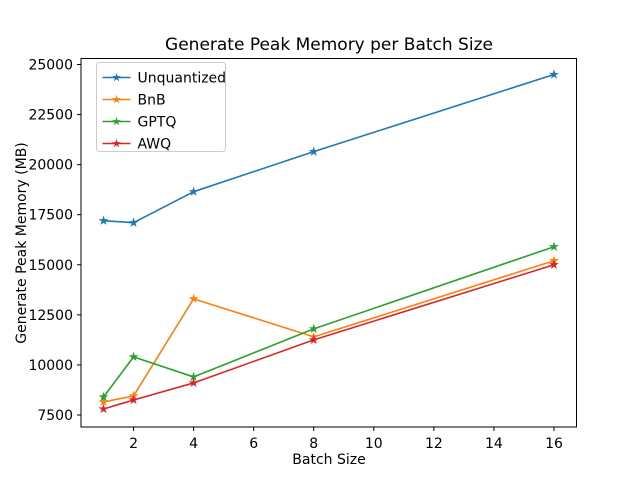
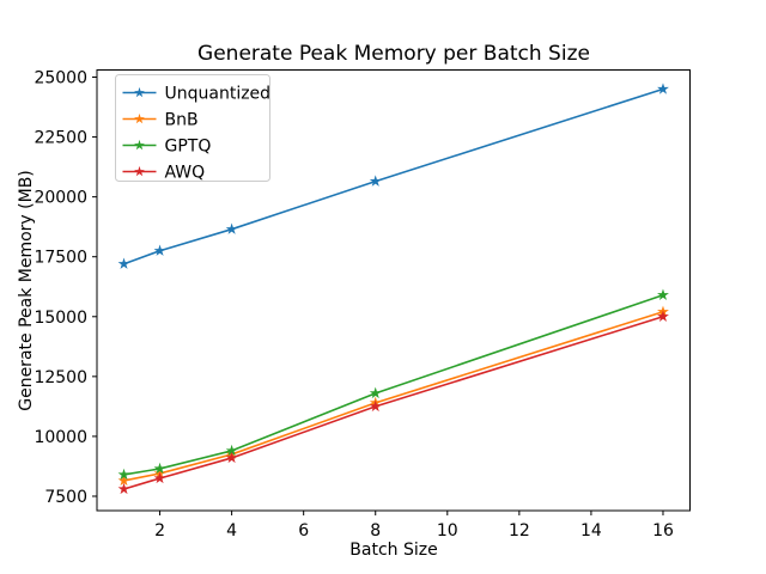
Unquantized/2: 17100 -> 17800
GPTQ/2: 10400 -> 8600
BnB/4: 13300 -> 9200
